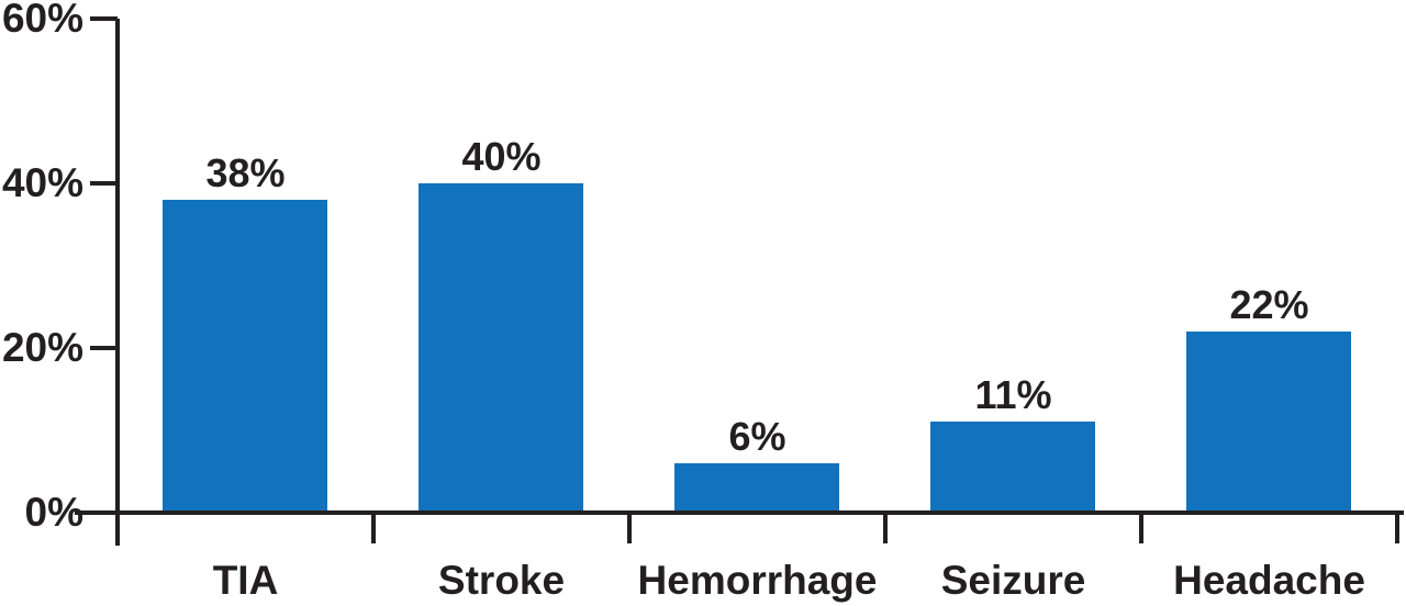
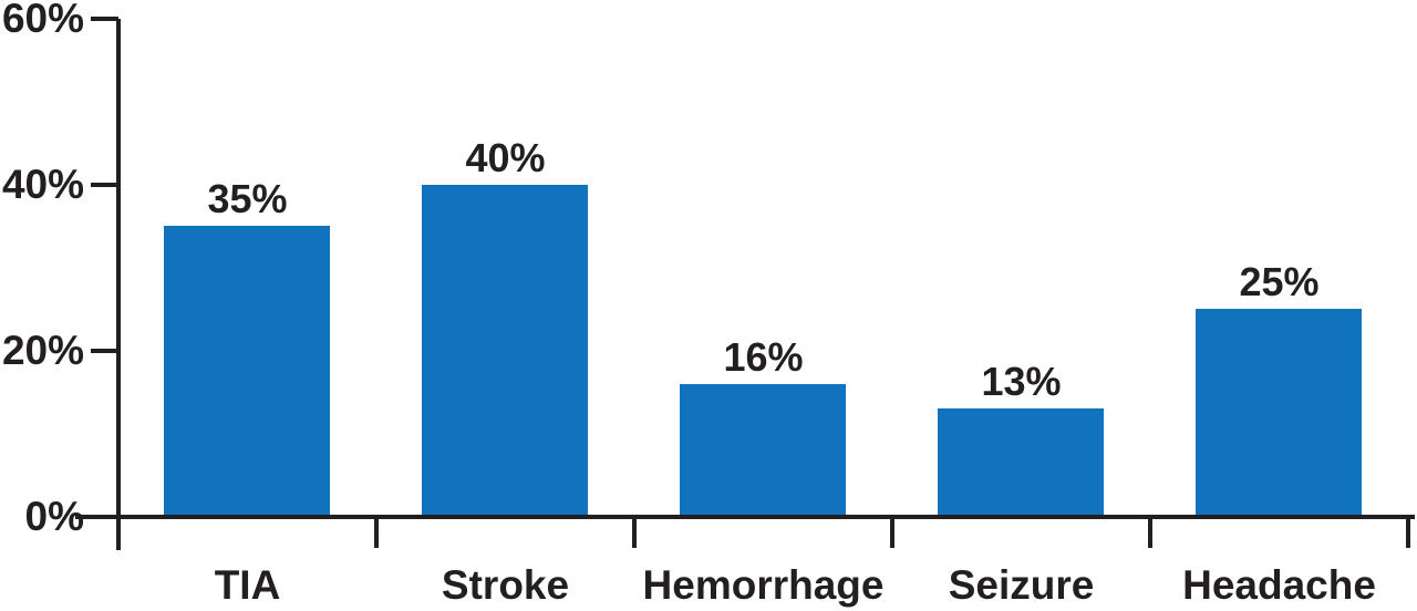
TIA: 38% -> 35%
Hemorrhage: 6% -> 16%
Seizure: 11% -> 13%
Headache: 22% -> 25%
